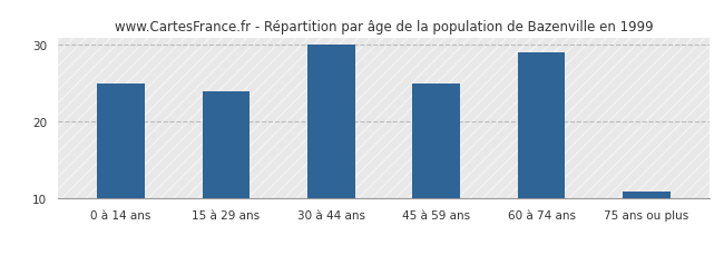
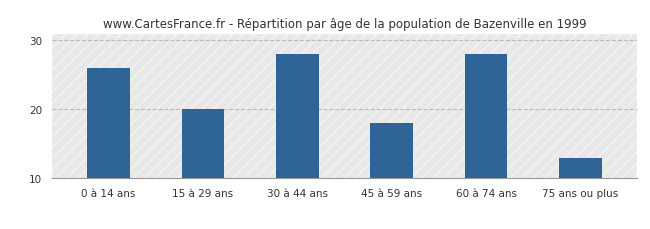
0 à 14 ans: 25 -> 26
15 à 29 ans: 24 -> 20
30 à 44 ans: 30 -> 28
45 à 59 ans: 25 -> 18
60 à 74 ans: 29 -> 28
75 ans ou plus: 11 -> 13
